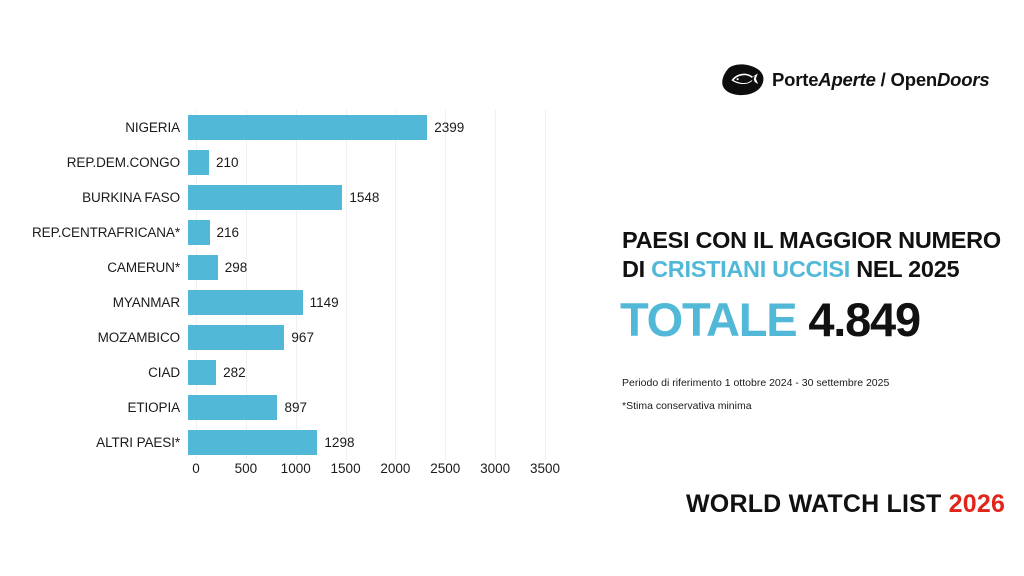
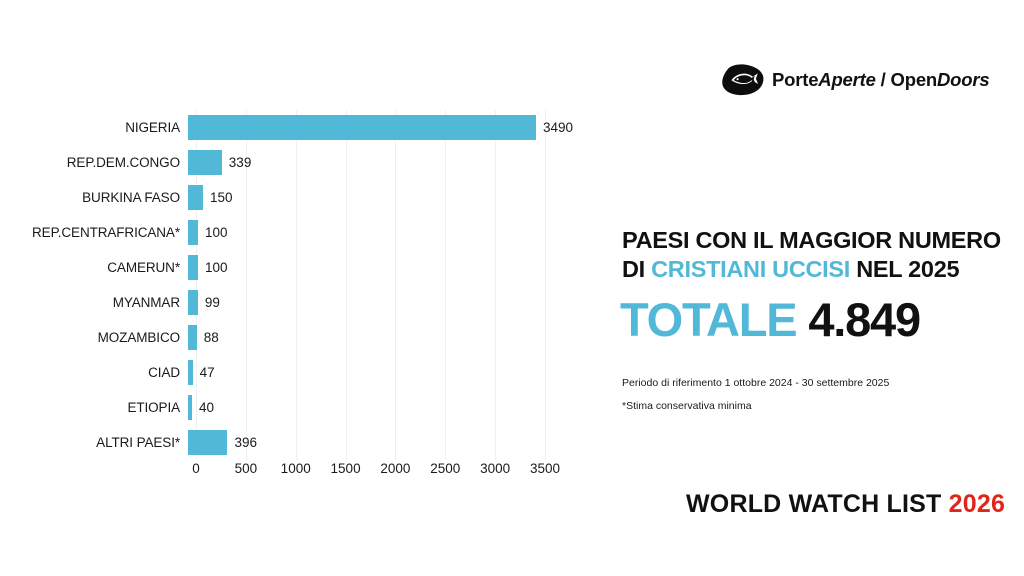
NIGERIA: 2399 -> 3490
REP.DEM.CONGO: 210 -> 339
BURKINA FASO: 1548 -> 150
REP.CENTRAFRICANA*: 216 -> 100
CAMERUN*: 298 -> 100
MYANMAR: 1149 -> 99
MOZAMBICO: 967 -> 88
CIAD: 282 -> 47
ETIOPIA: 897 -> 40
ALTRI PAESI*: 1298 -> 396
